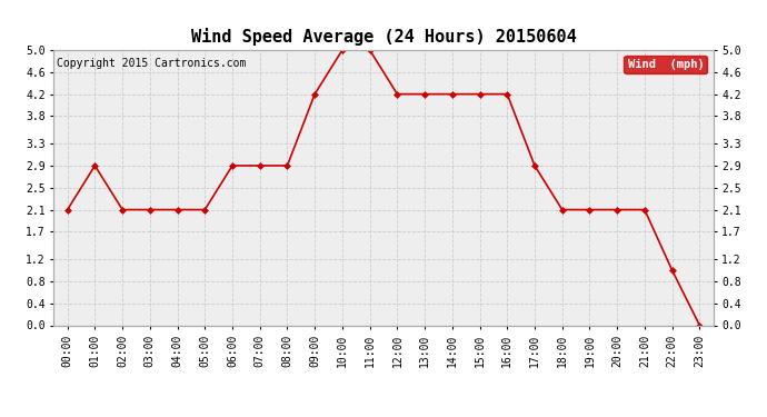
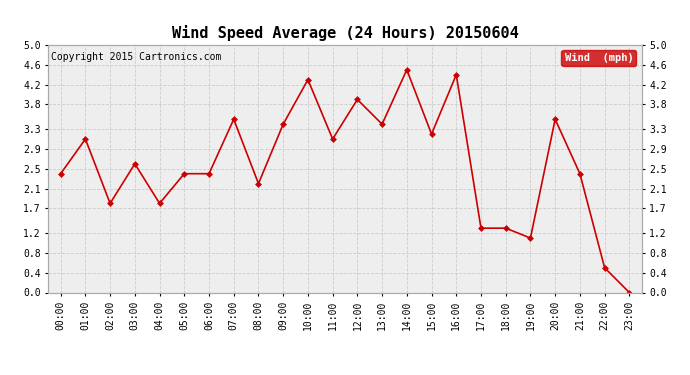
00:00: 2.1 -> 2.4
01:00: 2.9 -> 3.1
02:00: 2.1 -> 1.8
03:00: 2.1 -> 2.6
04:00: 2.1 -> 1.8
05:00: 2.1 -> 2.4
06:00: 2.9 -> 2.4
07:00: 2.9 -> 3.5
08:00: 2.9 -> 2.2
09:00: 4.2 -> 3.4
10:00: 5.0 -> 4.3
11:00: 5.0 -> 3.1
12:00: 4.2 -> 3.9
13:00: 4.2 -> 3.4
14:00: 4.2 -> 4.5
15:00: 4.2 -> 3.2
16:00: 4.2 -> 4.4
17:00: 2.9 -> 1.3
18:00: 2.1 -> 1.3
19:00: 2.1 -> 1.1
20:00: 2.1 -> 3.5
21:00: 2.1 -> 2.4
22:00: 1.0 -> 0.5
